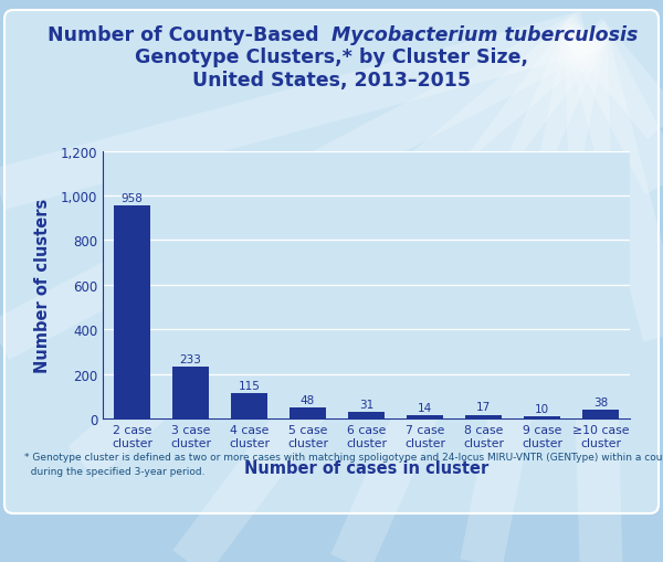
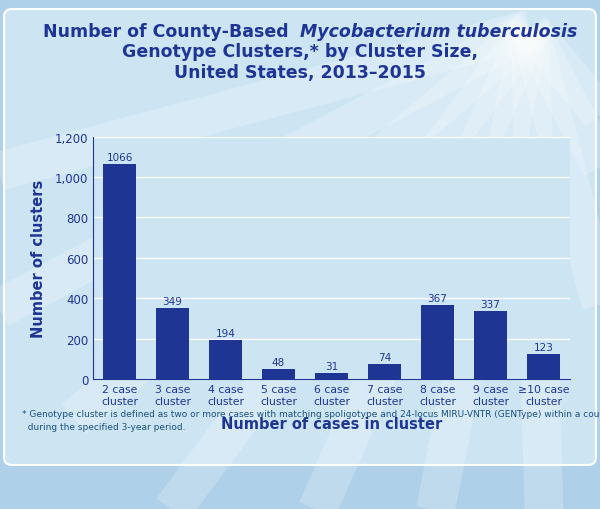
2 case cluster: 958 -> 1066
3 case cluster: 233 -> 349
4 case cluster: 115 -> 194
7 case cluster: 14 -> 74
8 case cluster: 17 -> 367
9 case cluster: 10 -> 337
≥10 case cluster: 38 -> 123
